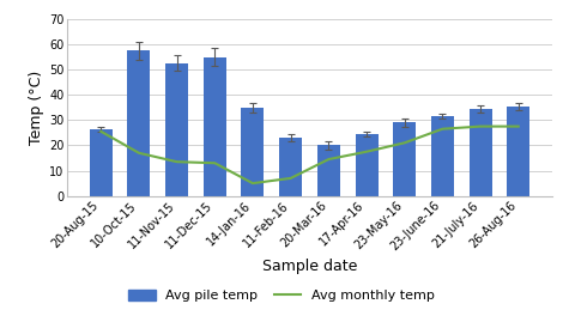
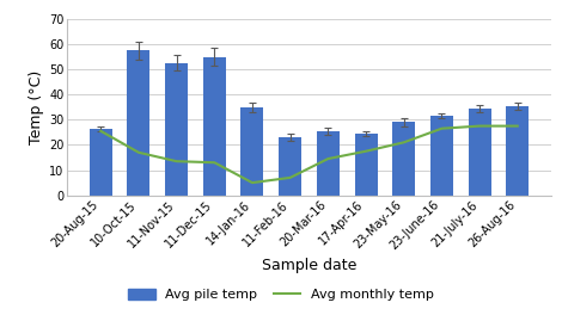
Avg pile temp/20-Mar-16: 20.0 -> 25.5
